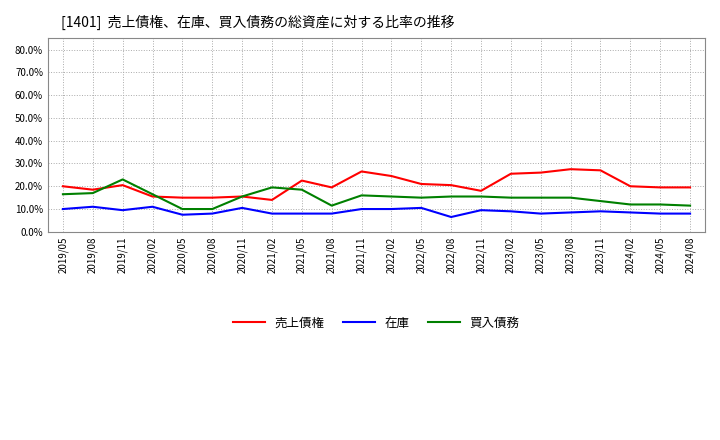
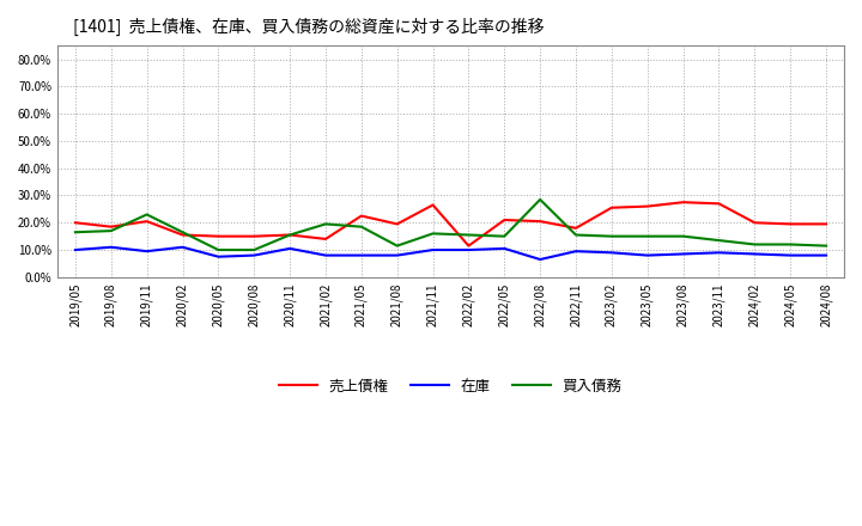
売上債権/2022/02: 24.5% -> 11.5%
買入債務/2022/08: 15.5% -> 28.5%
